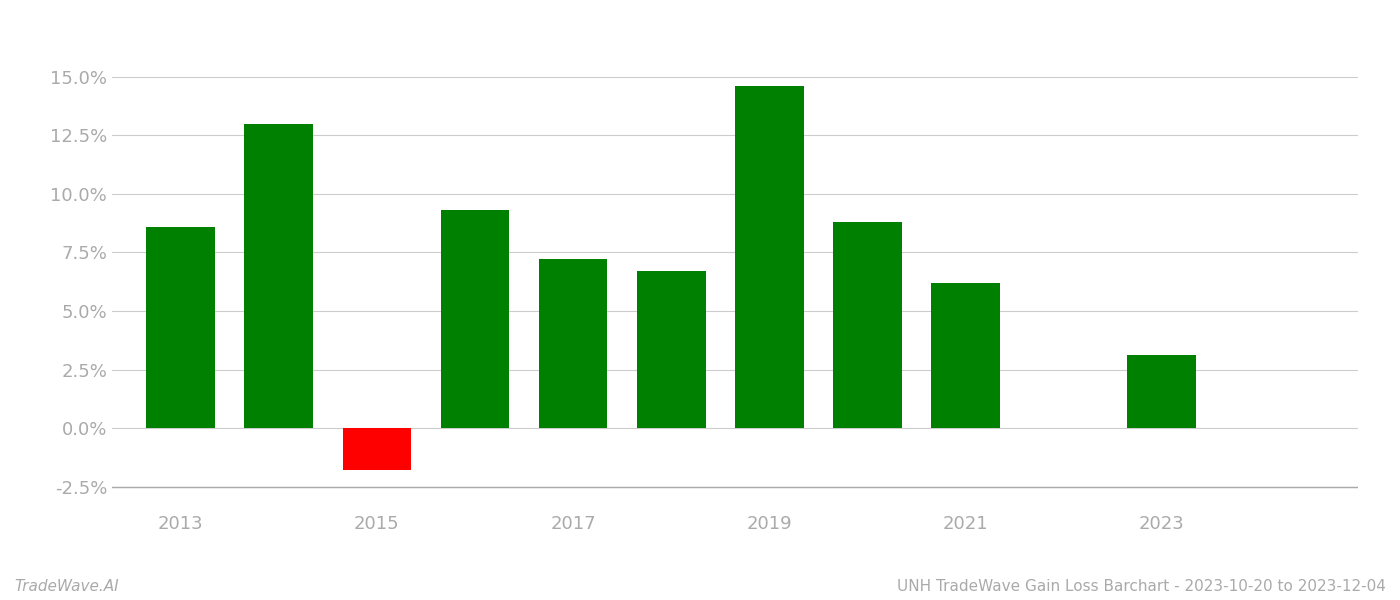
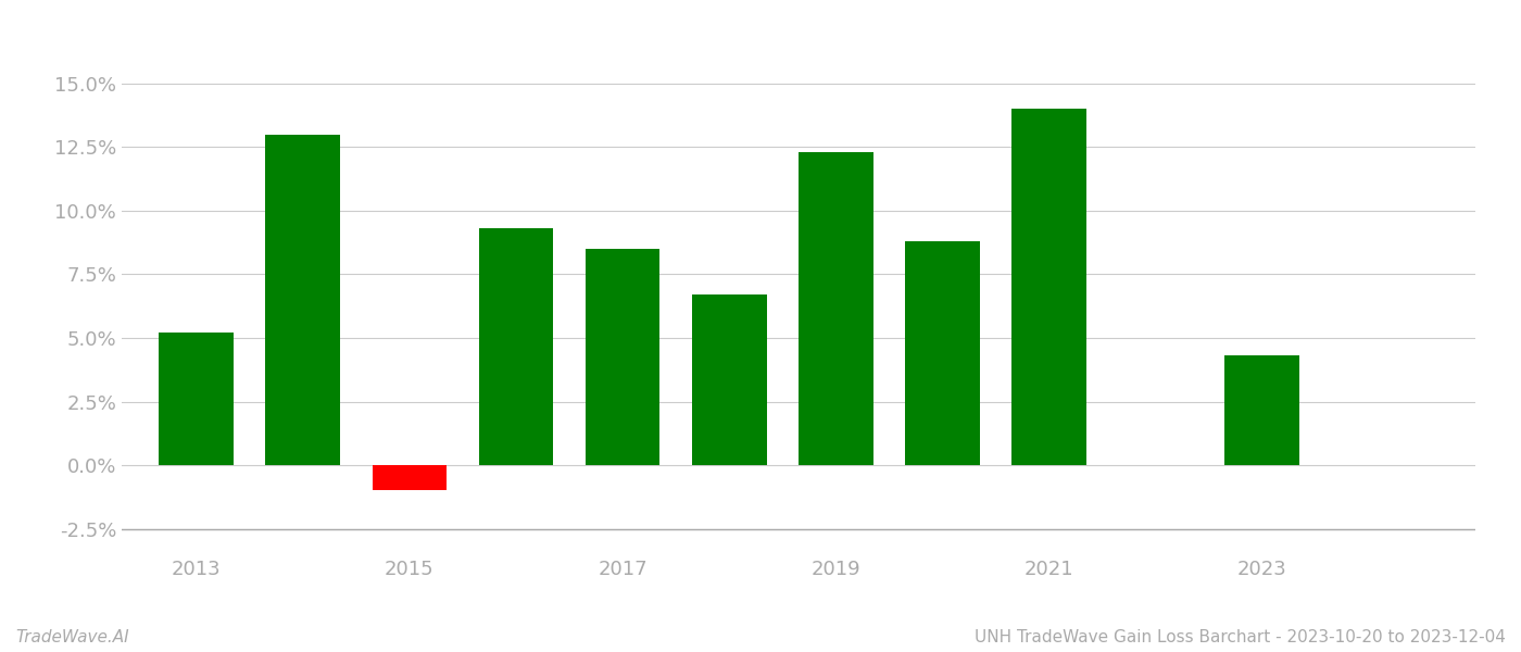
2013: 8.6% -> 5.2%
2015: -1.8% -> -1.0%
2017: 7.2% -> 8.5%
2019: 14.6% -> 12.3%
2021: 6.2% -> 14.0%
2023: 3.1% -> 4.3%
